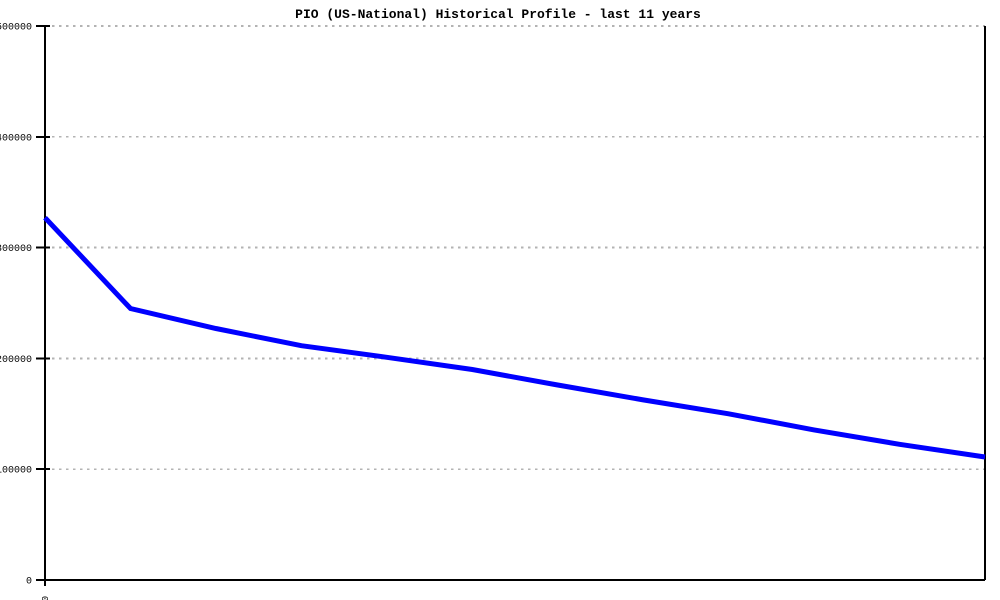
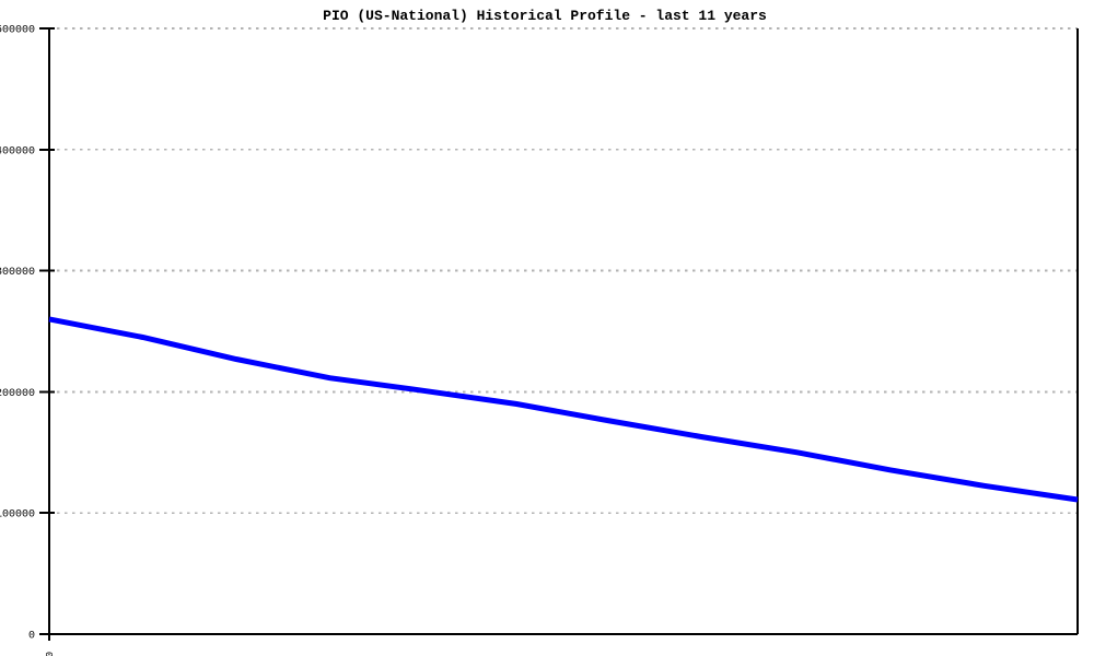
0: 327000 -> 260000
